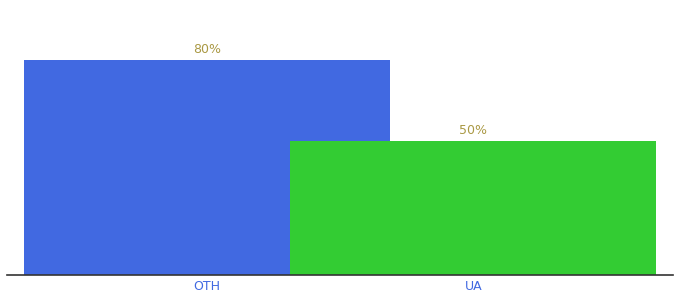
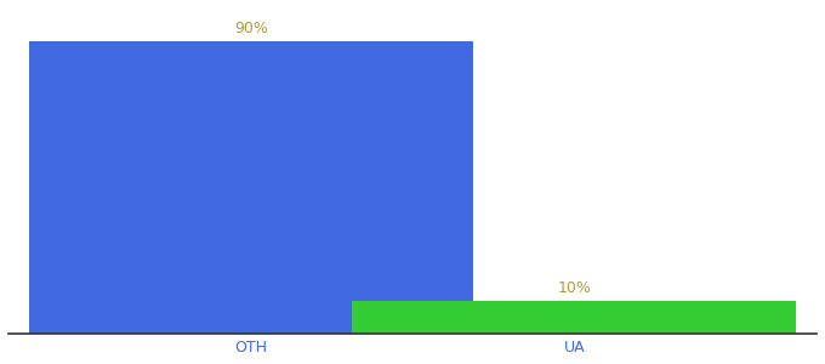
OTH: 80% -> 90%
UA: 50% -> 10%
